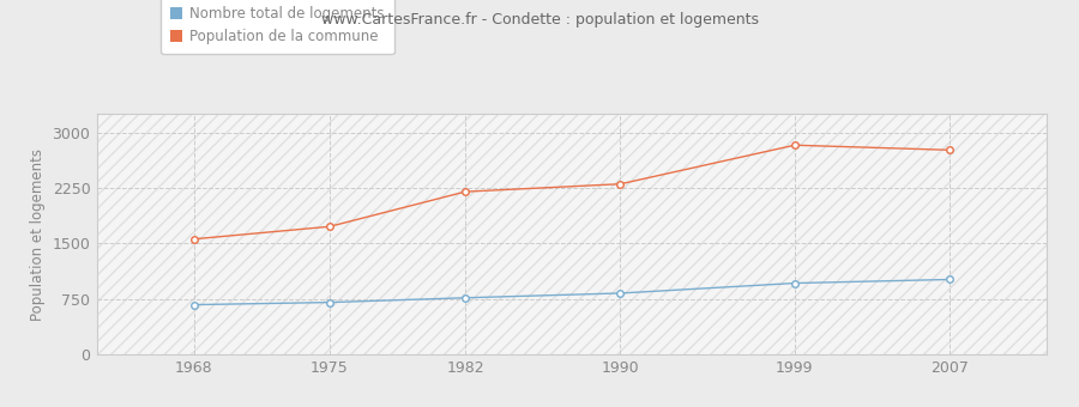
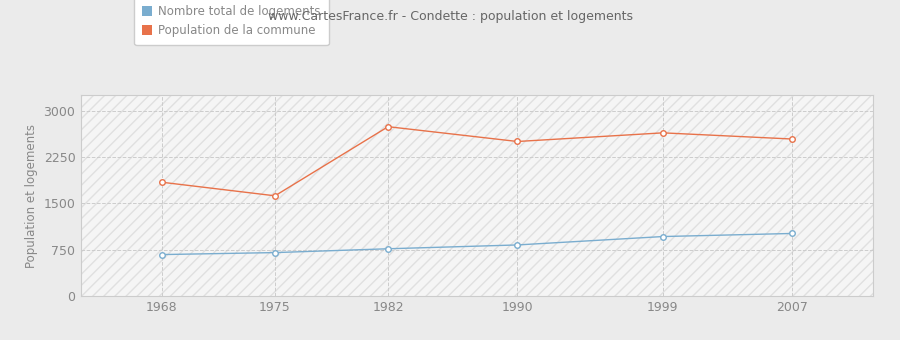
Population de la commune/1968: 1560 -> 1840
Population de la commune/1975: 1730 -> 1620
Population de la commune/1982: 2200 -> 2740
Population de la commune/1990: 2300 -> 2500
Population de la commune/1999: 2830 -> 2640
Population de la commune/2007: 2760 -> 2540
